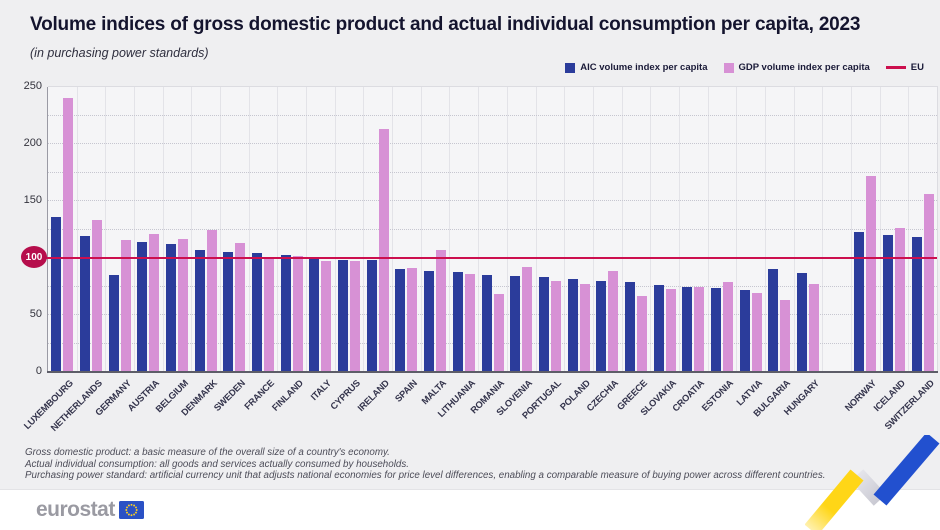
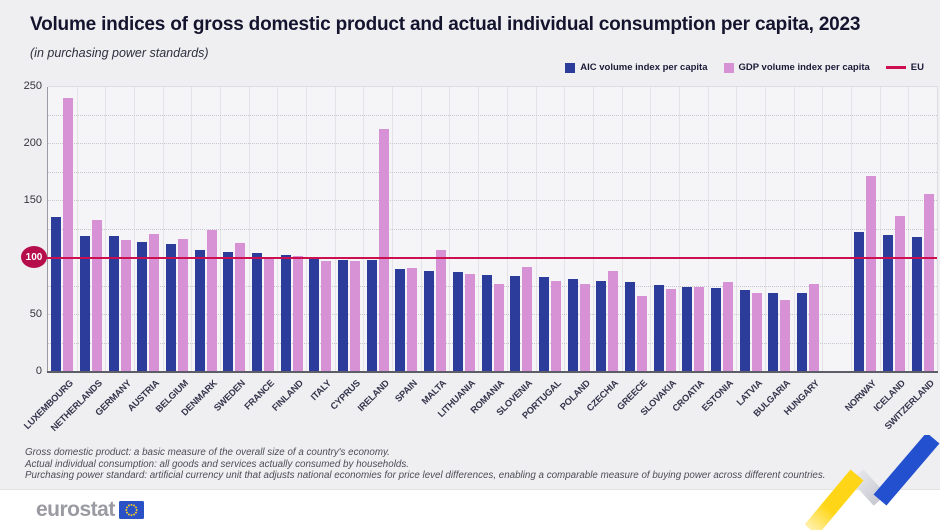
AIC volume index per capita/GERMANY: 85 -> 119
GDP volume index per capita/ROMANIA: 68 -> 77
AIC volume index per capita/BULGARIA: 90 -> 69
AIC volume index per capita/HUNGARY: 87 -> 69
GDP volume index per capita/ICELAND: 126 -> 137
